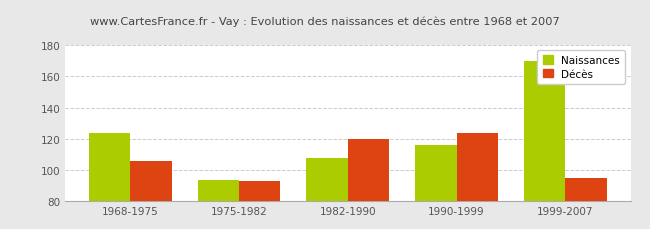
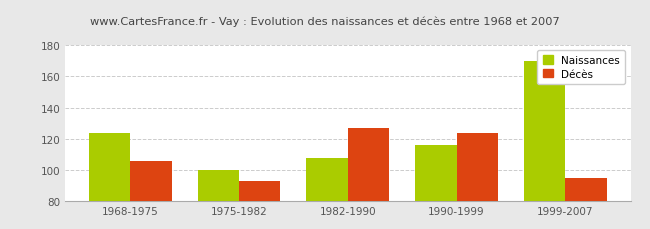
Naissances/1975-1982: 94 -> 100
Décès/1982-1990: 120 -> 127
